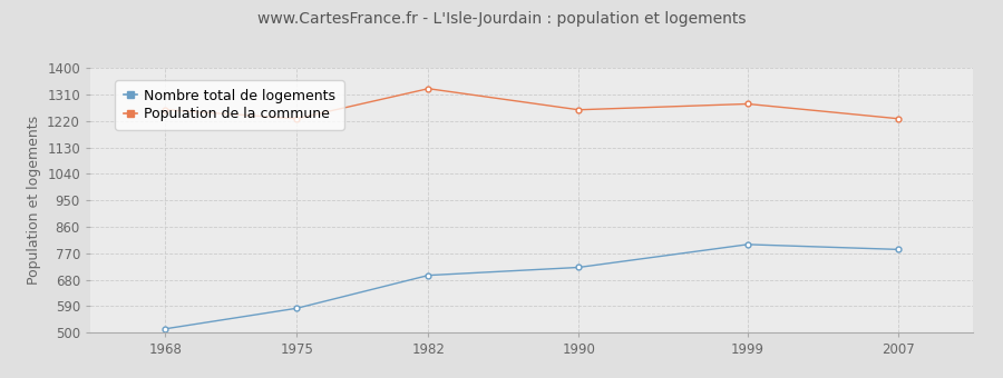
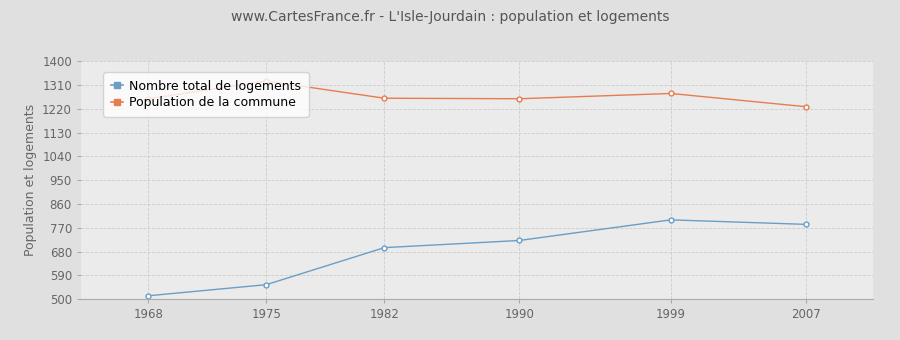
Nombre total de logements/1975: 583 -> 555
Population de la commune/1975: 1228 -> 1325
Population de la commune/1982: 1330 -> 1260
